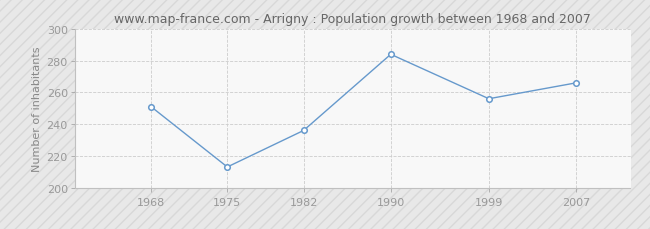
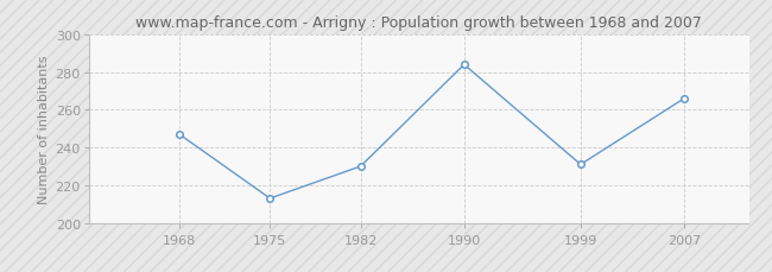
1968: 251 -> 247
1982: 236 -> 230
1999: 256 -> 231
